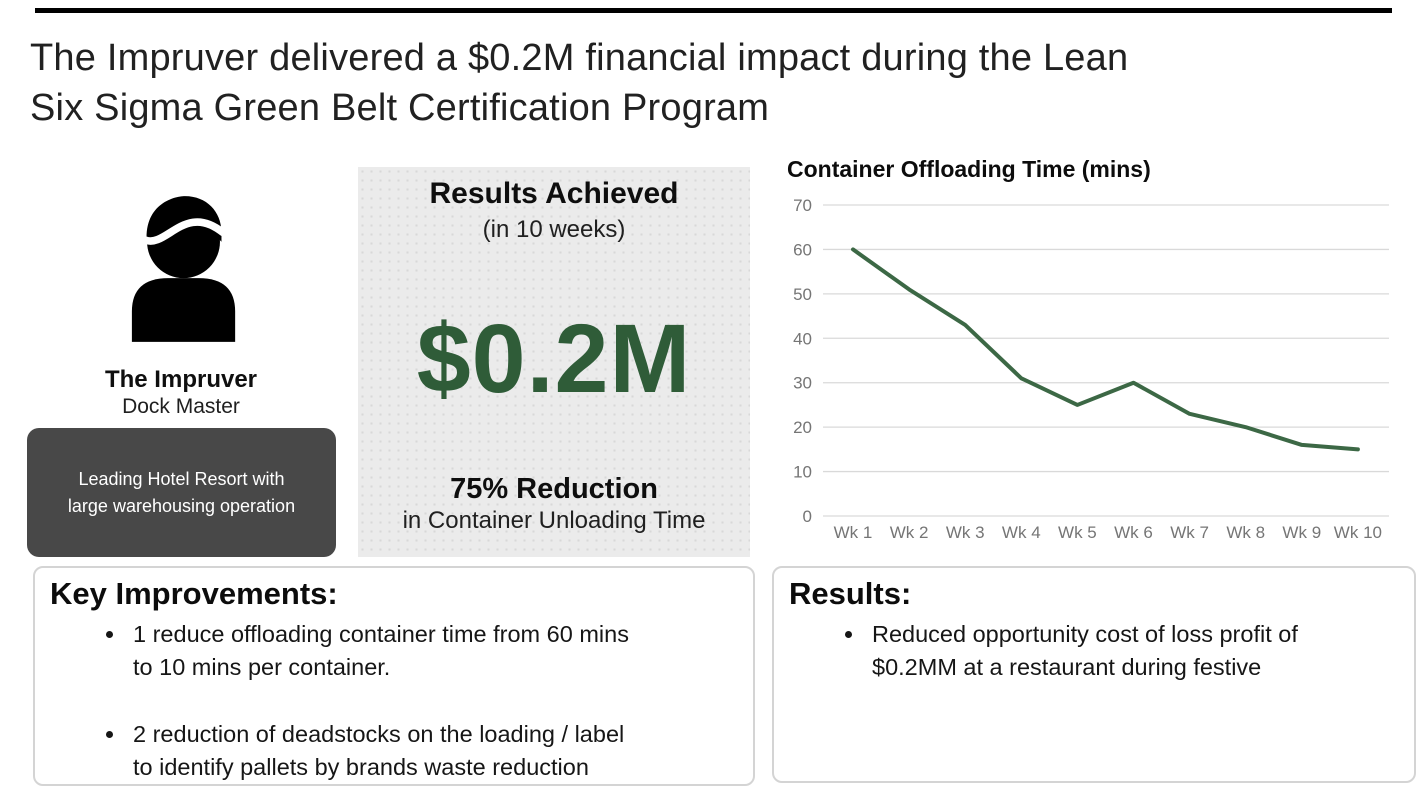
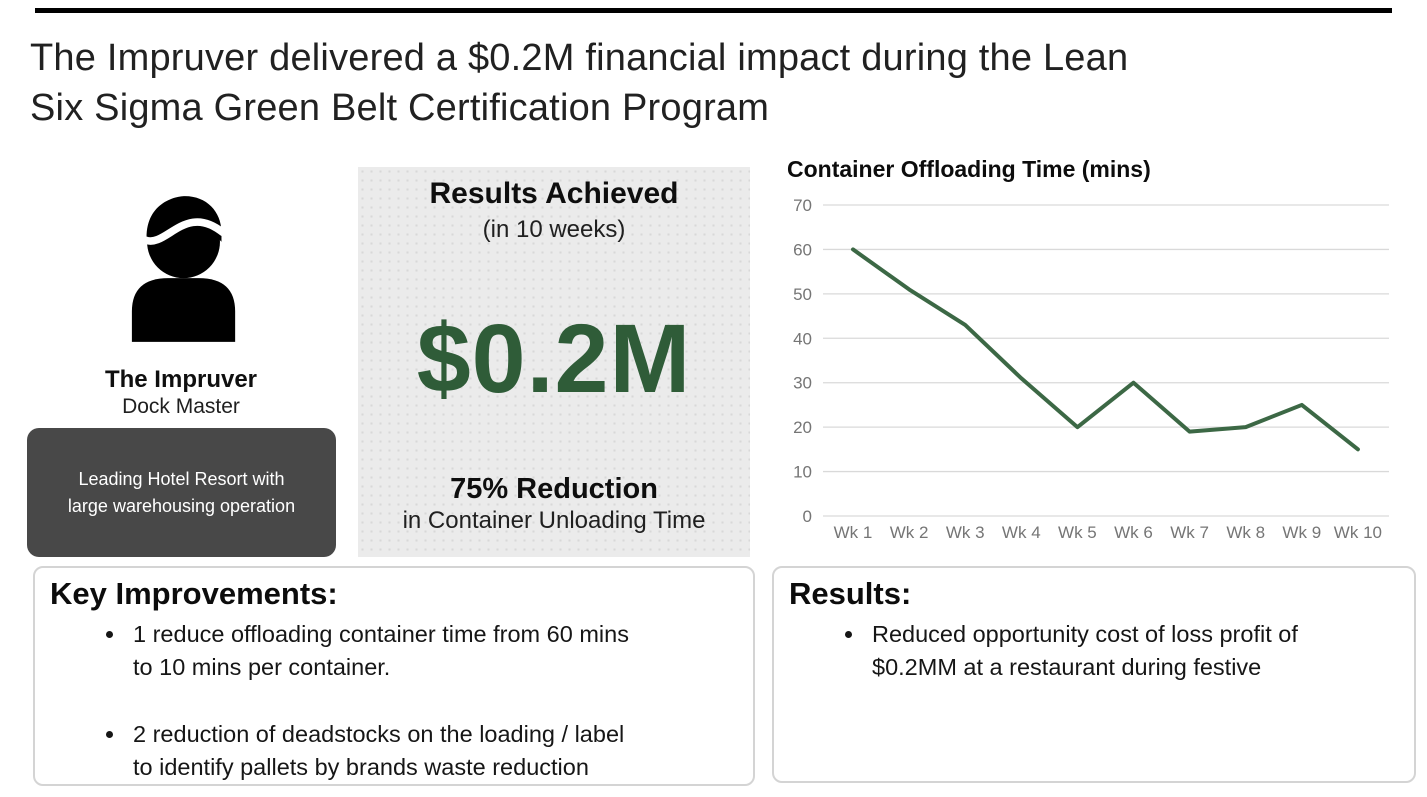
Wk 5: 25 -> 20
Wk 7: 23 -> 19
Wk 9: 16 -> 25
